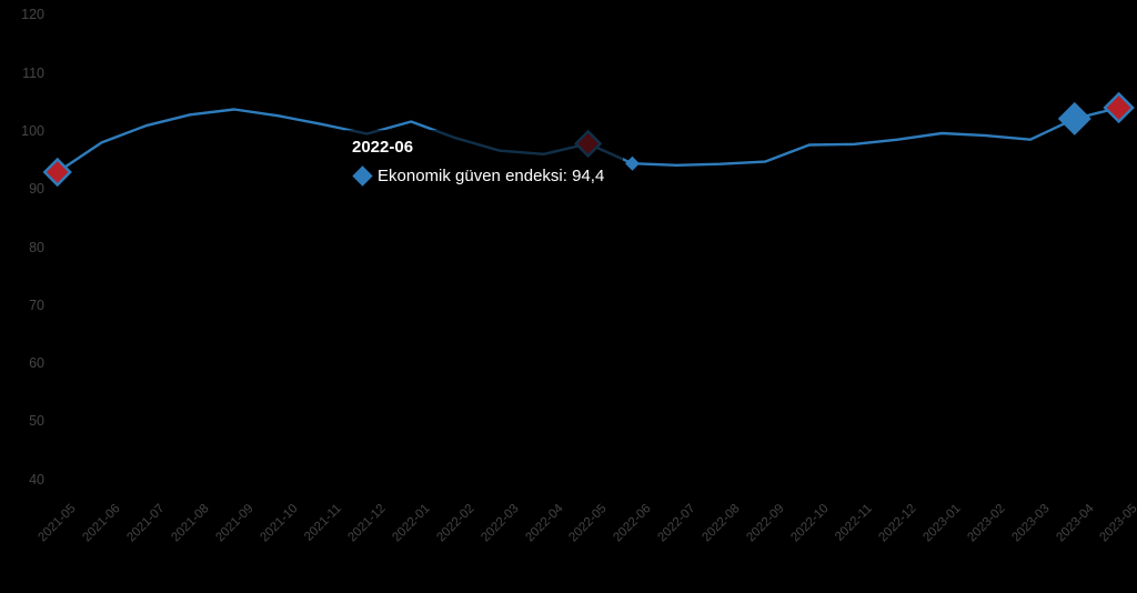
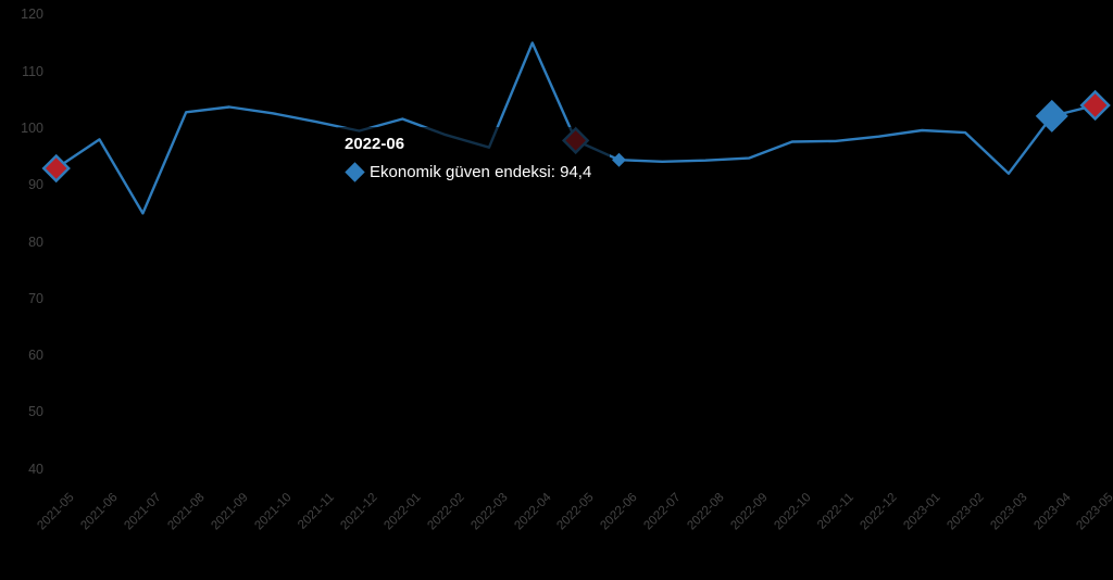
2021-07: 101 -> 85
2022-04: 96 -> 115
2023-03: 98 -> 92
